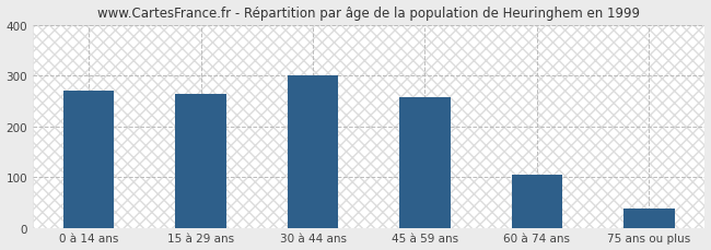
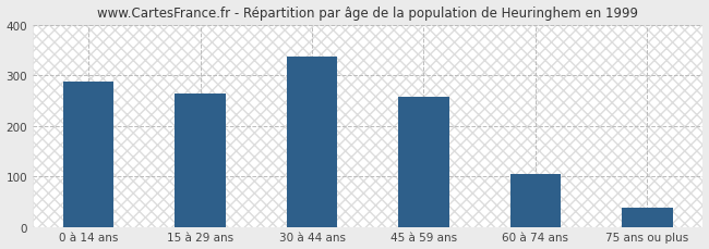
0 à 14 ans: 270 -> 288
30 à 44 ans: 300 -> 338
